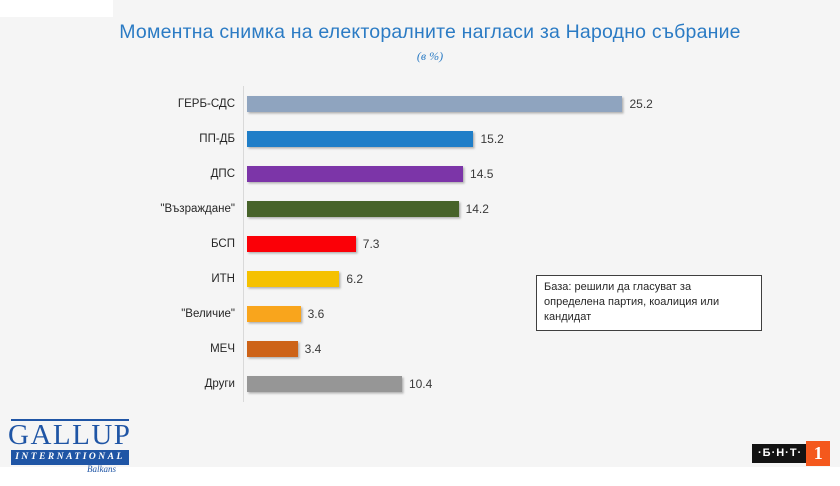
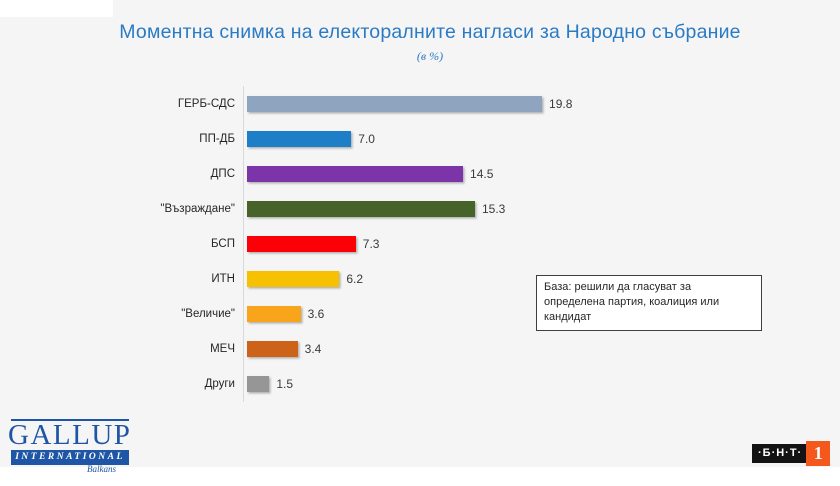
ГЕРБ-СДС: 25.2 -> 19.8
ПП-ДБ: 15.2 -> 7.0
"Възраждане": 14.2 -> 15.3
Други: 10.4 -> 1.5
